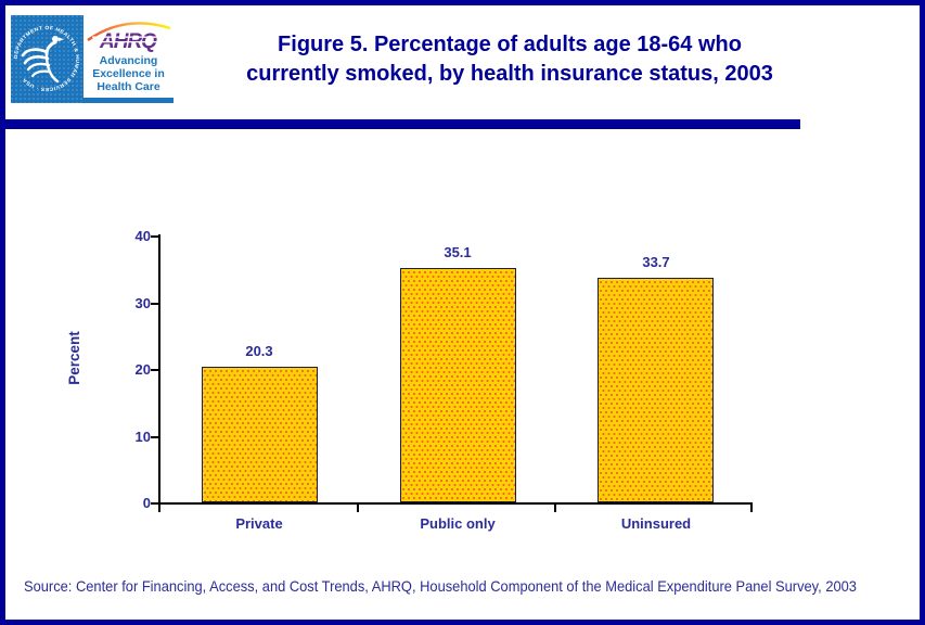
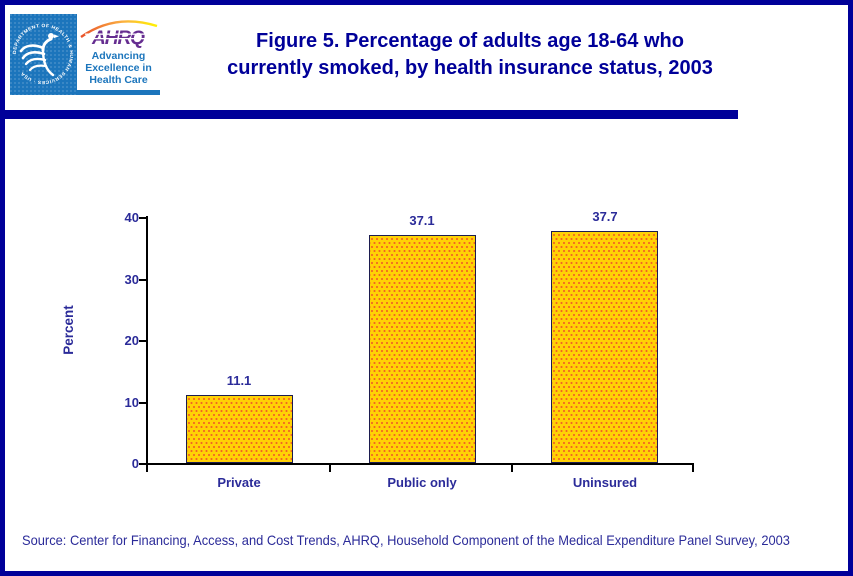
Private: 20.3 -> 11.1
Public only: 35.1 -> 37.1
Uninsured: 33.7 -> 37.7
